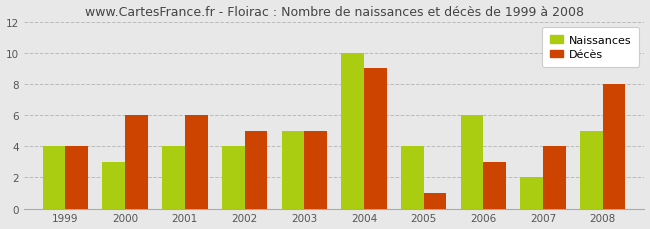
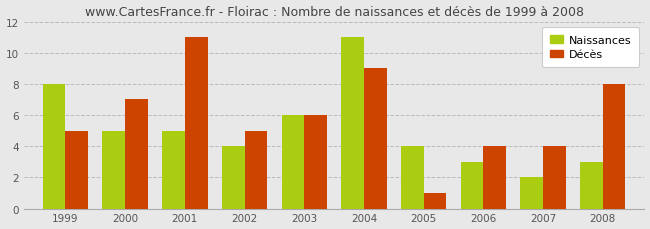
Naissances/1999: 4 -> 8
Décès/1999: 4 -> 5
Naissances/2000: 3 -> 5
Décès/2000: 6 -> 7
Naissances/2001: 4 -> 5
Décès/2001: 6 -> 11
Naissances/2003: 5 -> 6
Décès/2003: 5 -> 6
Naissances/2004: 10 -> 11
Naissances/2006: 6 -> 3
Décès/2006: 3 -> 4
Naissances/2008: 5 -> 3
